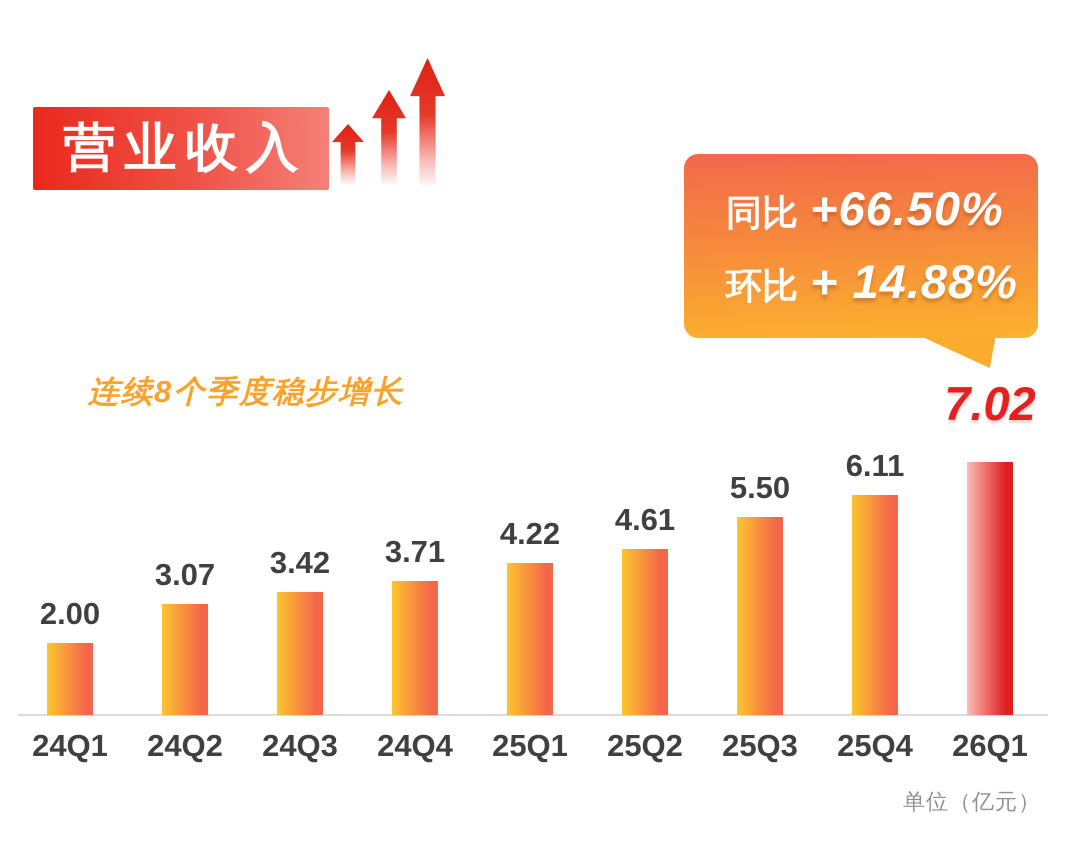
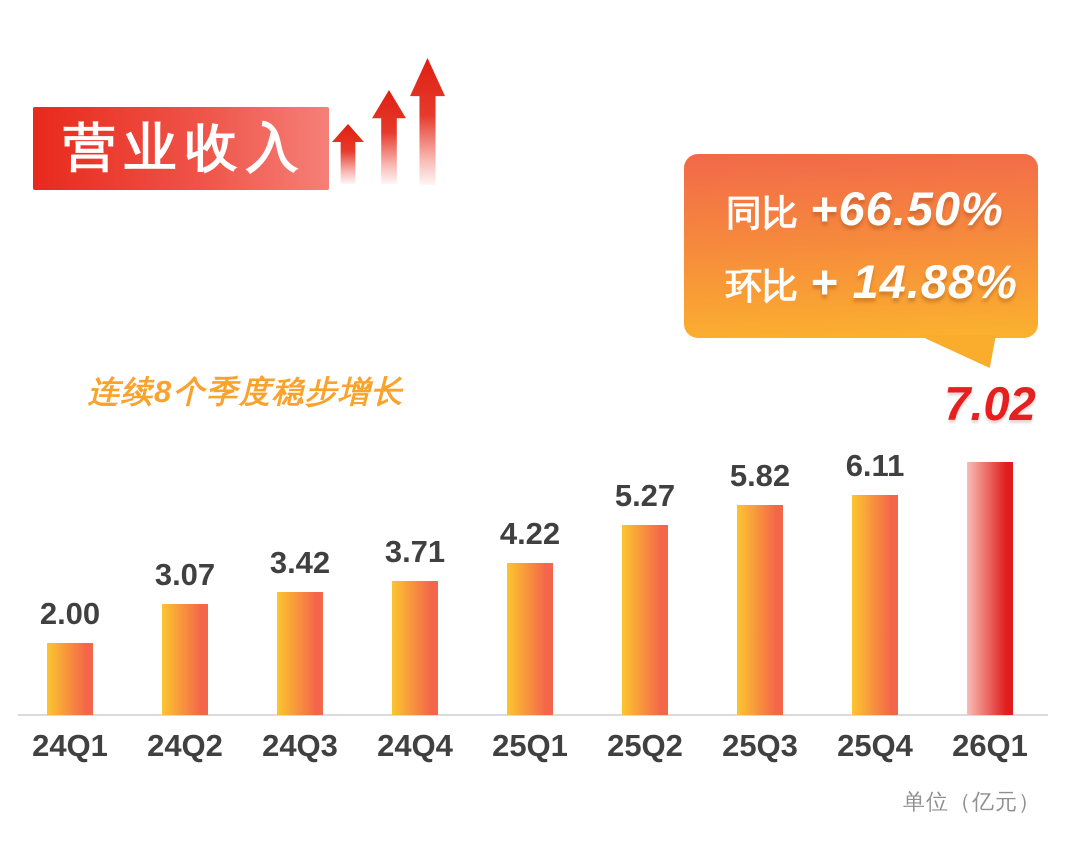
25Q2: 4.61 -> 5.27
25Q3: 5.50 -> 5.82
